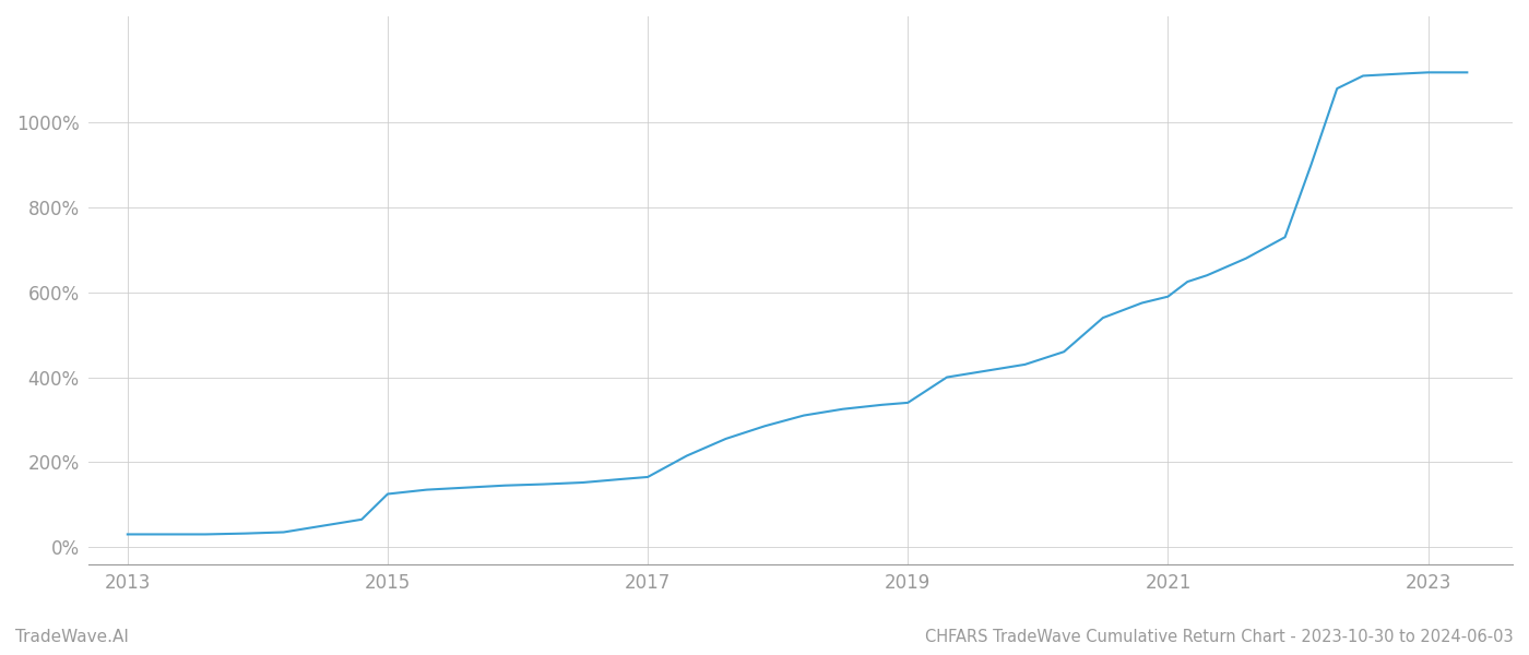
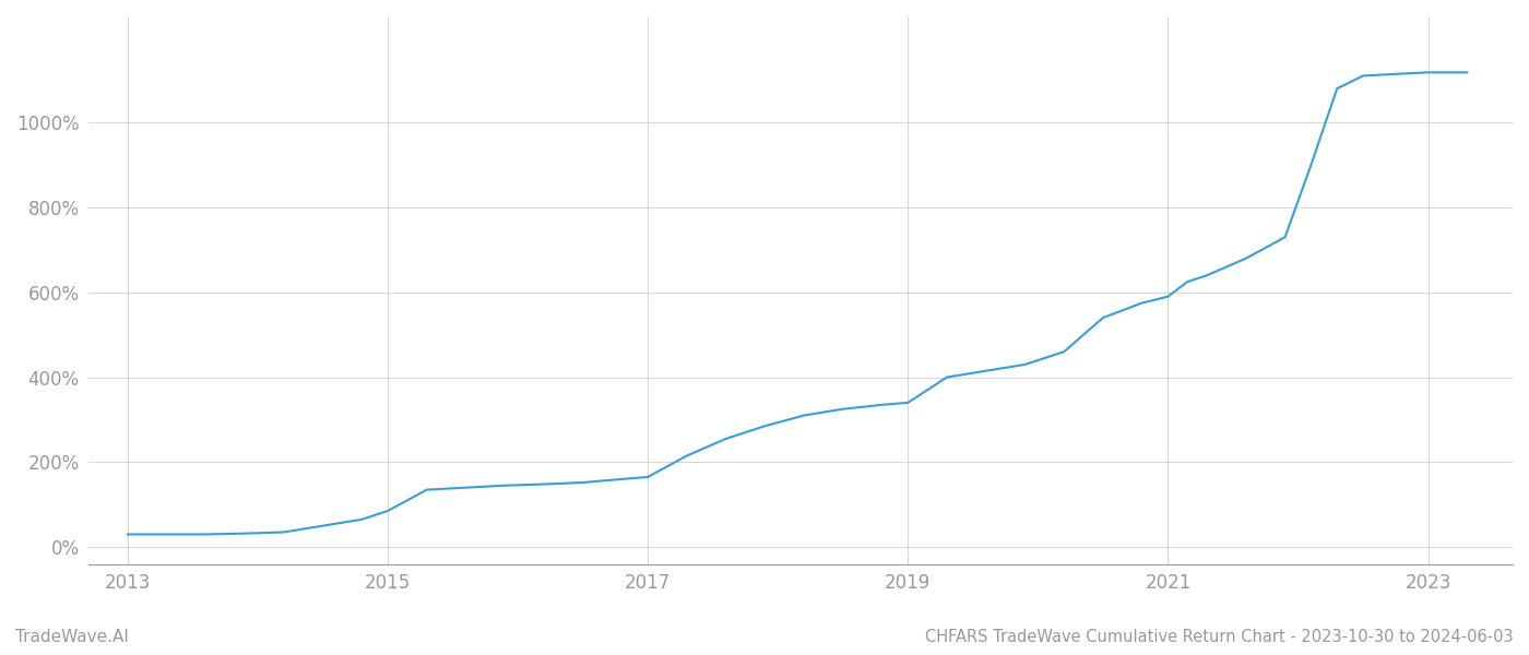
2015: 125% -> 85%
